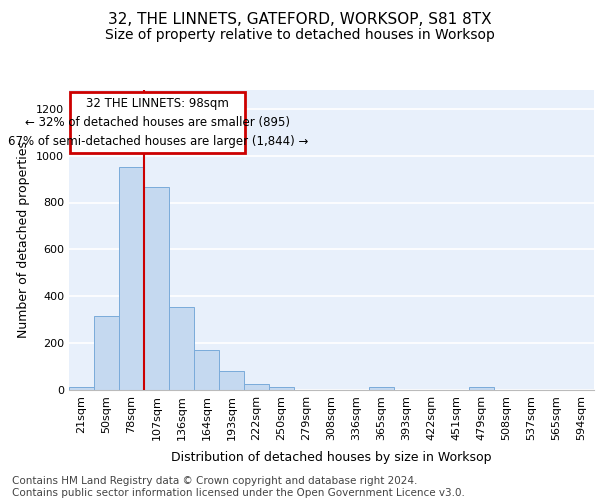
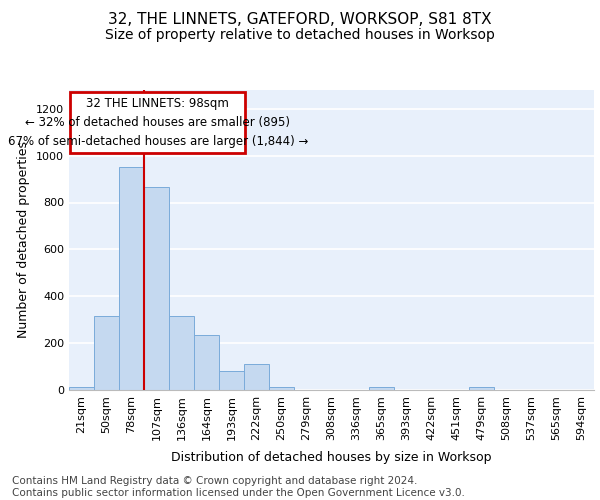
136sqm: 355 -> 315
164sqm: 170 -> 235
222sqm: 27 -> 110
